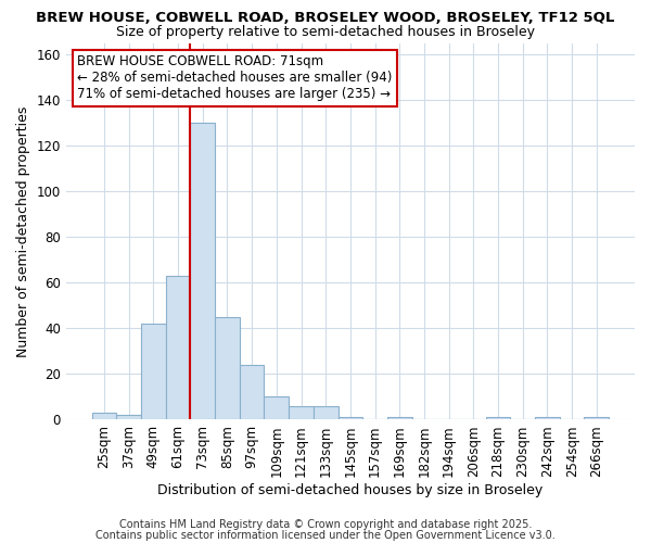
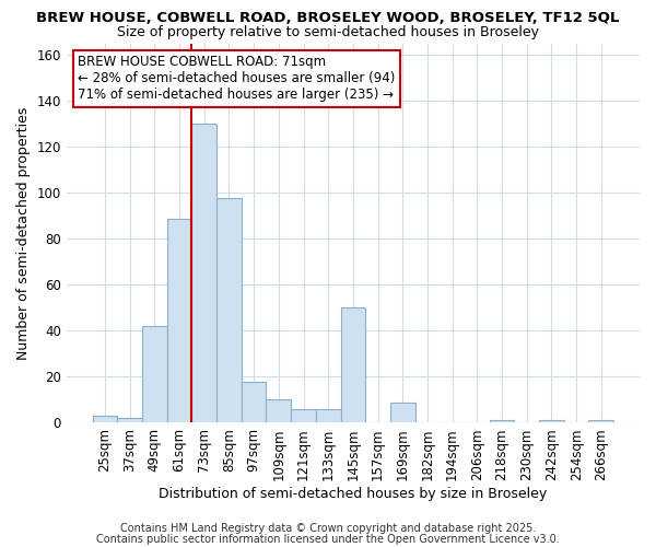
61sqm: 63 -> 89
85sqm: 45 -> 98
97sqm: 24 -> 18
145sqm: 1 -> 50
169sqm: 1 -> 9
